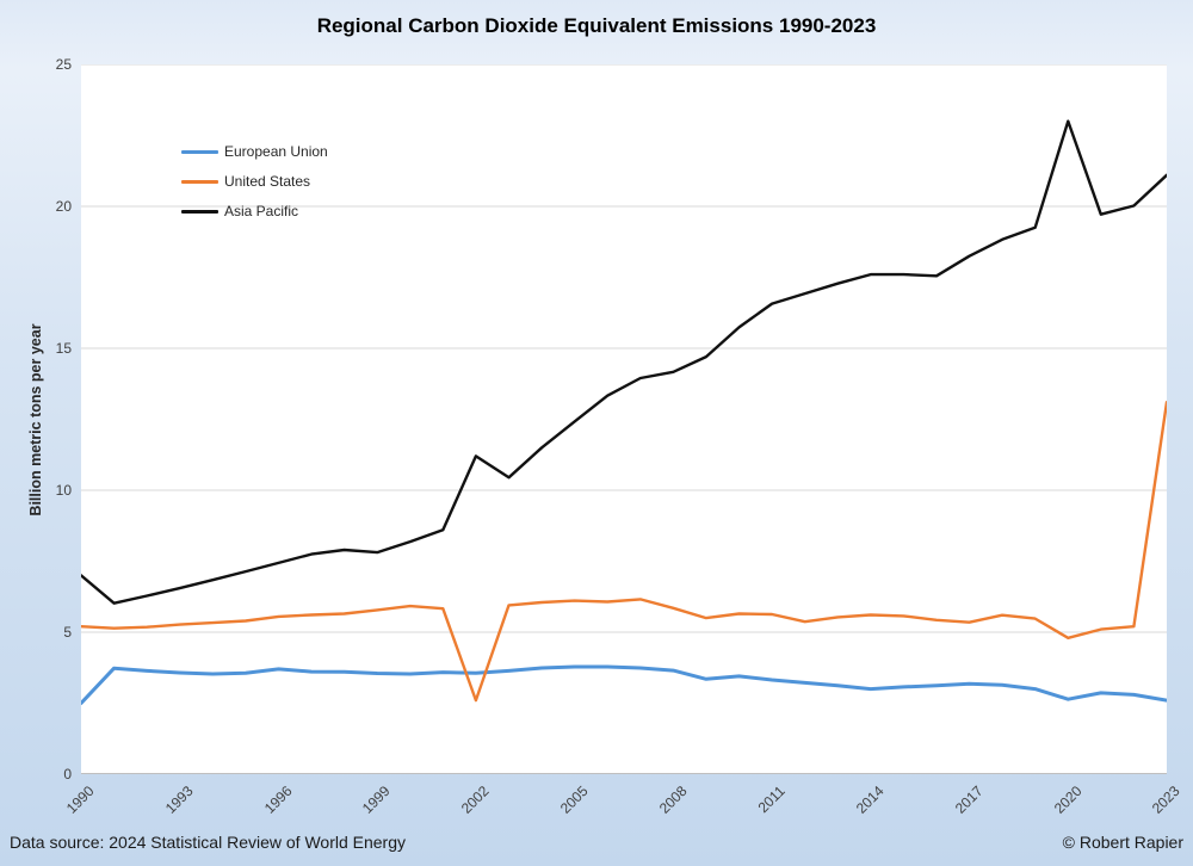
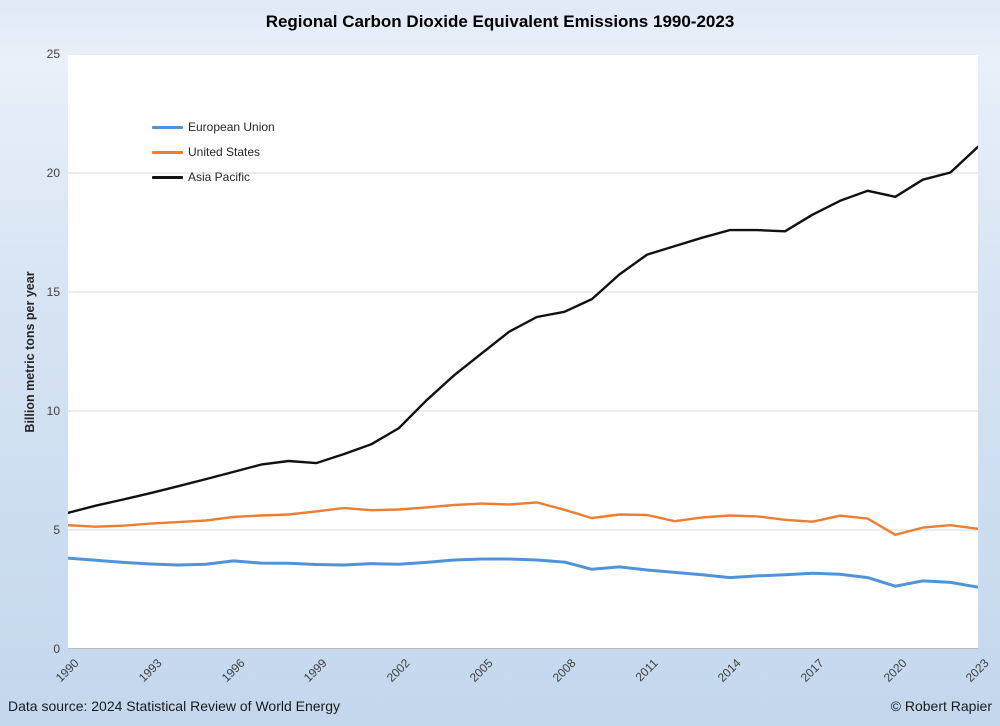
European Union/1990: 2.5 -> 3.8
Asia Pacific/1990: 7.0 -> 5.7
United States/2002: 2.6 -> 5.9
Asia Pacific/2002: 11.2 -> 9.3
Asia Pacific/2020: 23.0 -> 19.0
United States/2023: 13.1 -> 5.0
